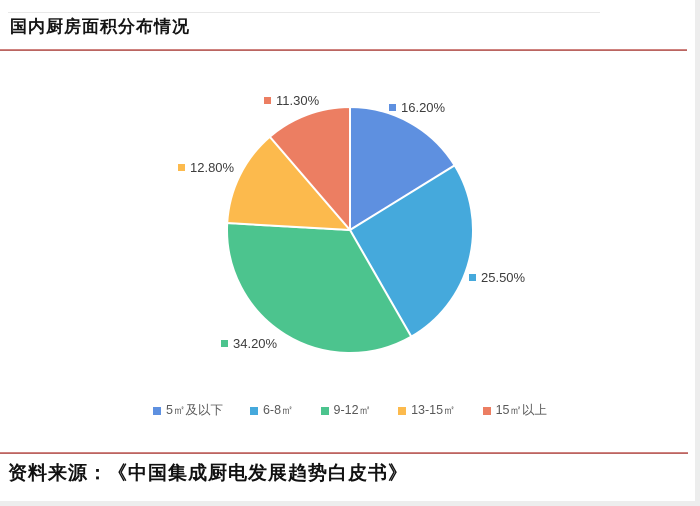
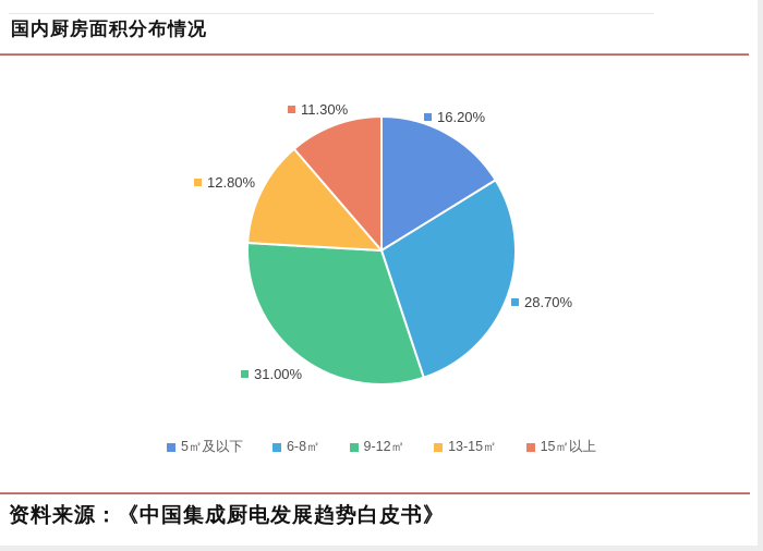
6-8㎡: 25.50% -> 28.70%
9-12㎡: 34.20% -> 31.00%
